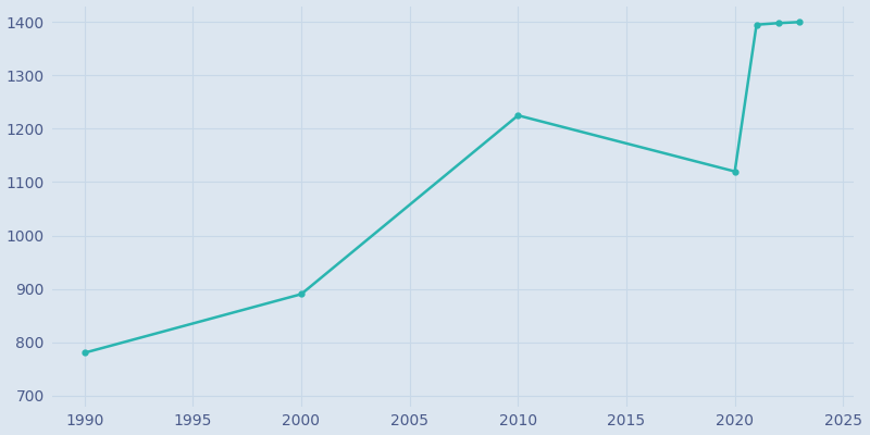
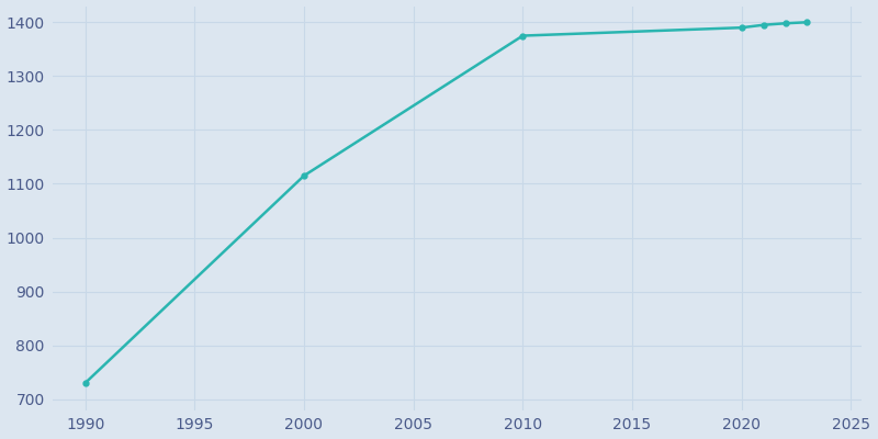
1990: 780 -> 730
2000: 890 -> 1115
2010: 1225 -> 1375
2020: 1120 -> 1390
